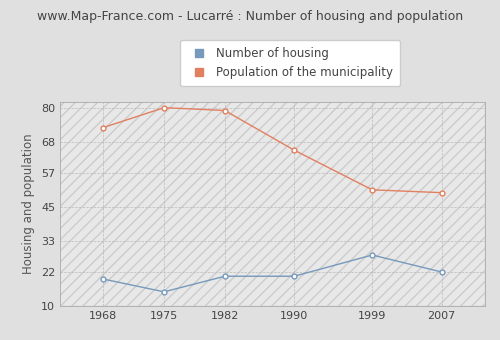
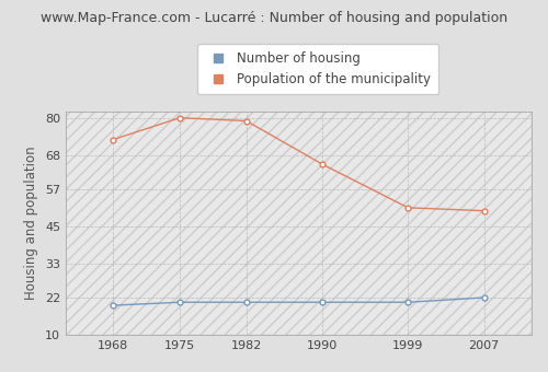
Number of housing/1975: 15.0 -> 20.5
Number of housing/1999: 28.0 -> 20.5
